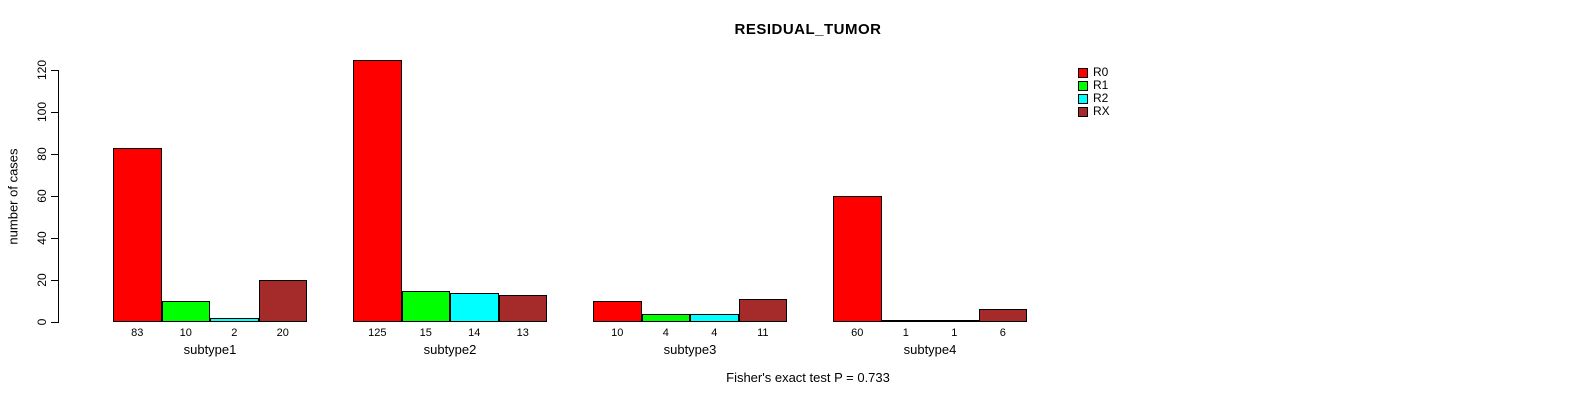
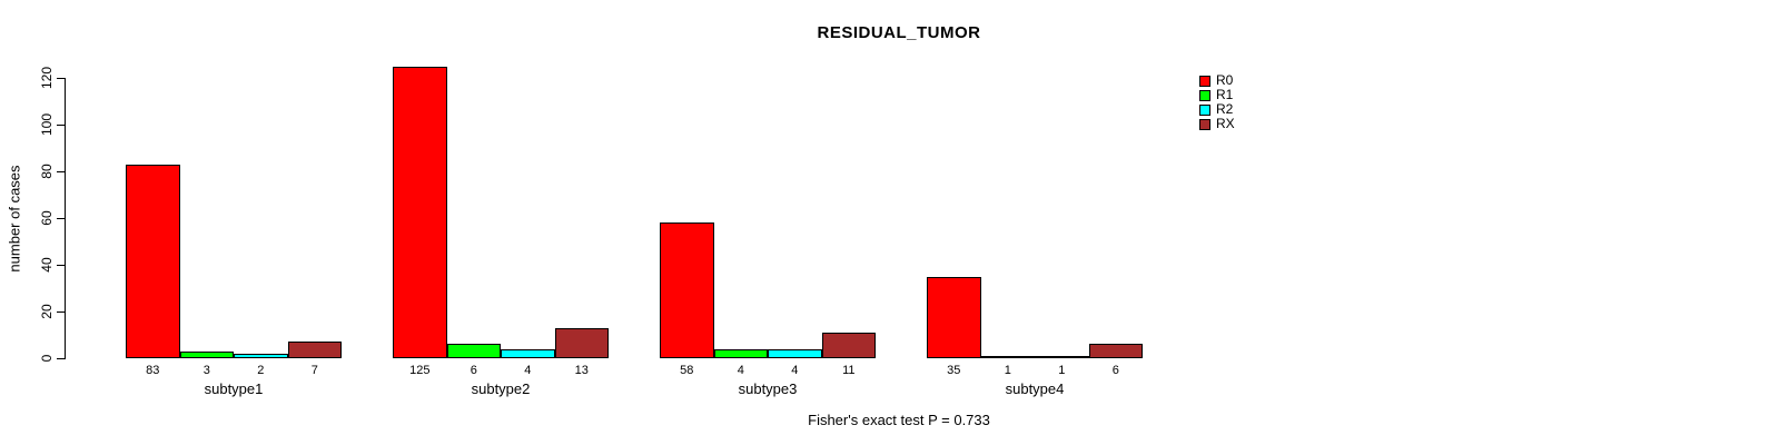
R1/subtype1: 10 -> 3
RX/subtype1: 20 -> 7
R1/subtype2: 15 -> 6
R2/subtype2: 14 -> 4
R0/subtype3: 10 -> 58
R0/subtype4: 60 -> 35
